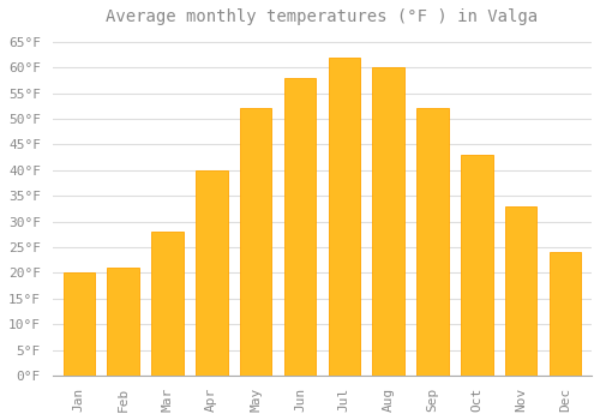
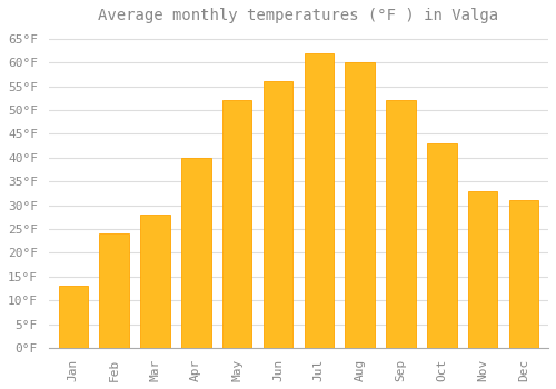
Jan: 20°F -> 13°F
Feb: 21°F -> 24°F
Jun: 58°F -> 56°F
Dec: 24°F -> 31°F
